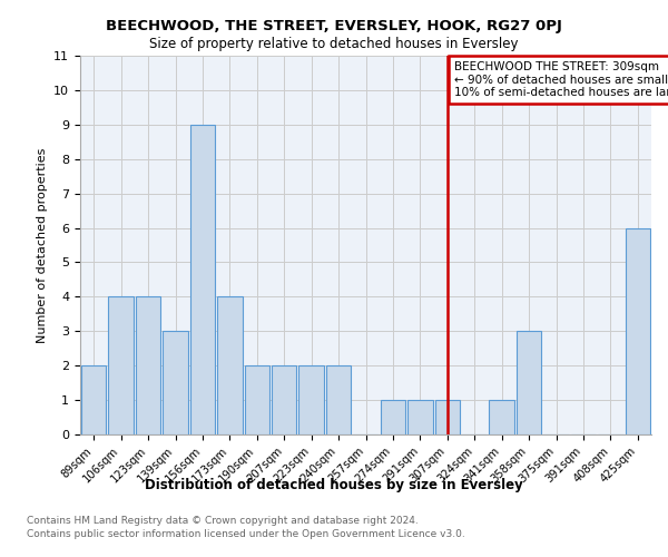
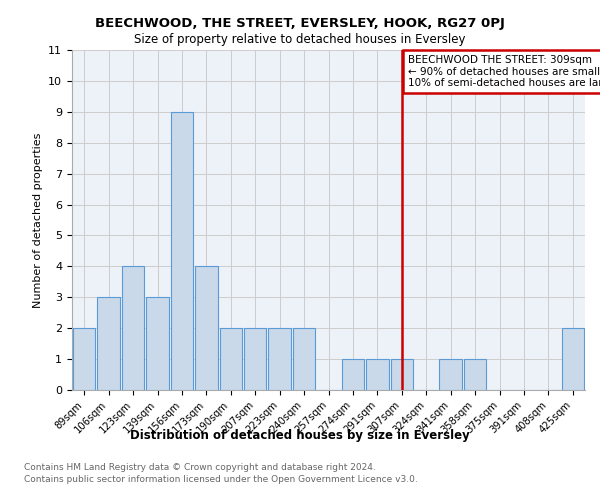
106sqm: 4 -> 3
358sqm: 3 -> 1
425sqm: 6 -> 2
